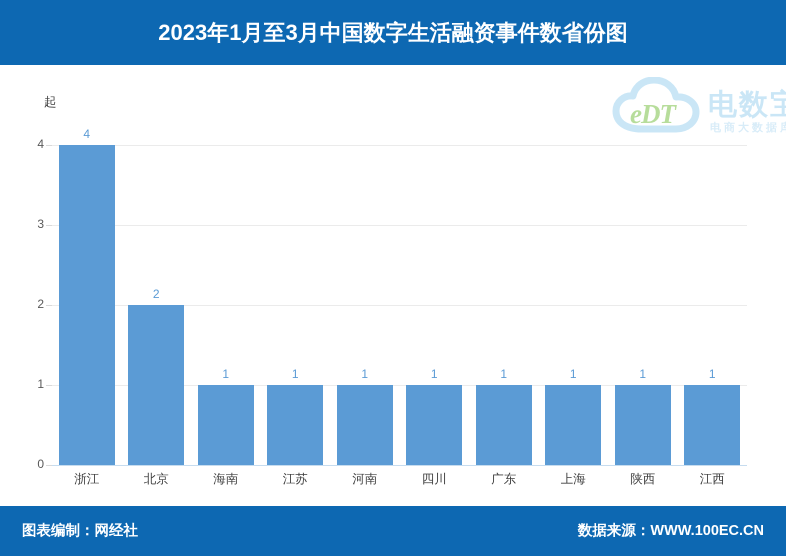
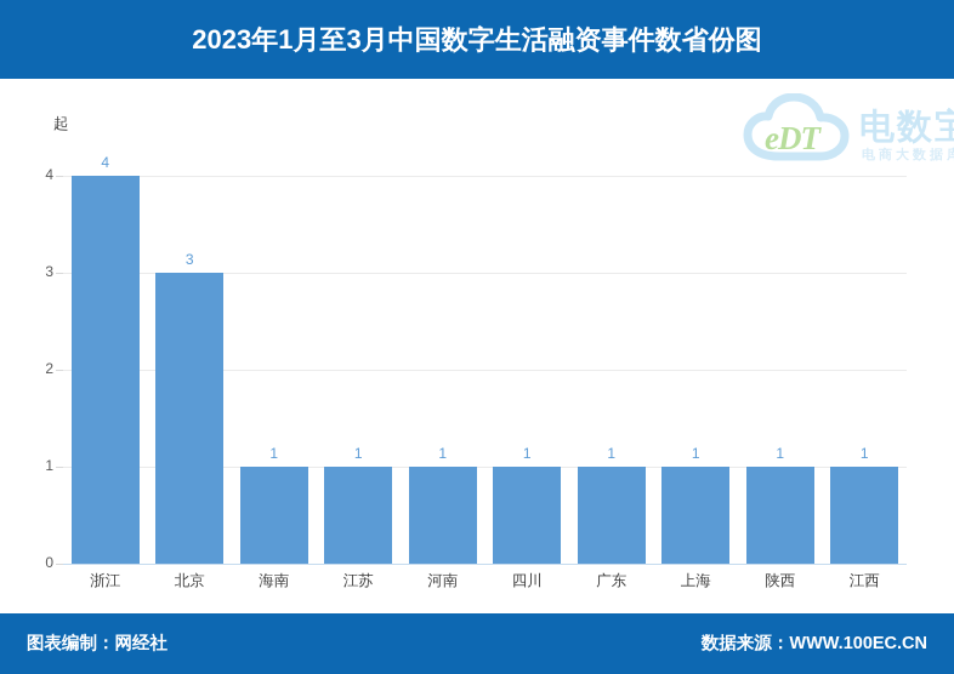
北京: 2 -> 3
